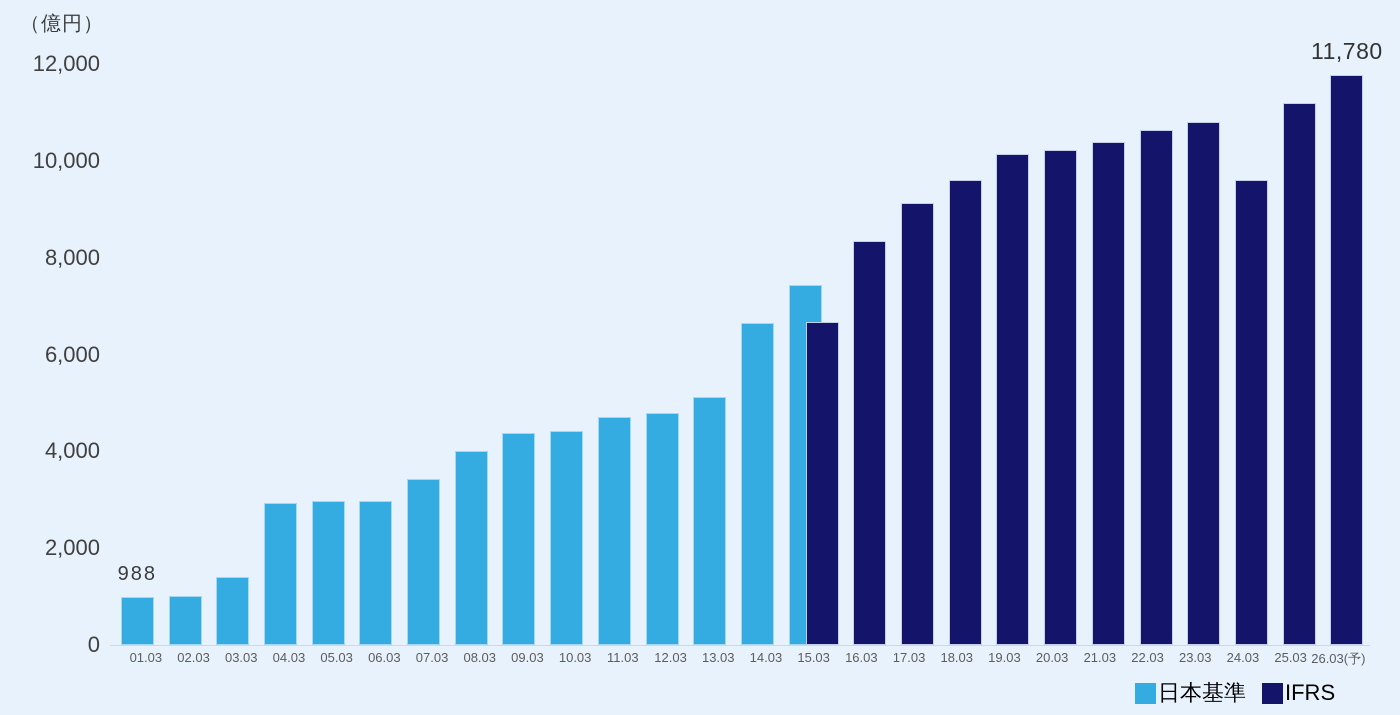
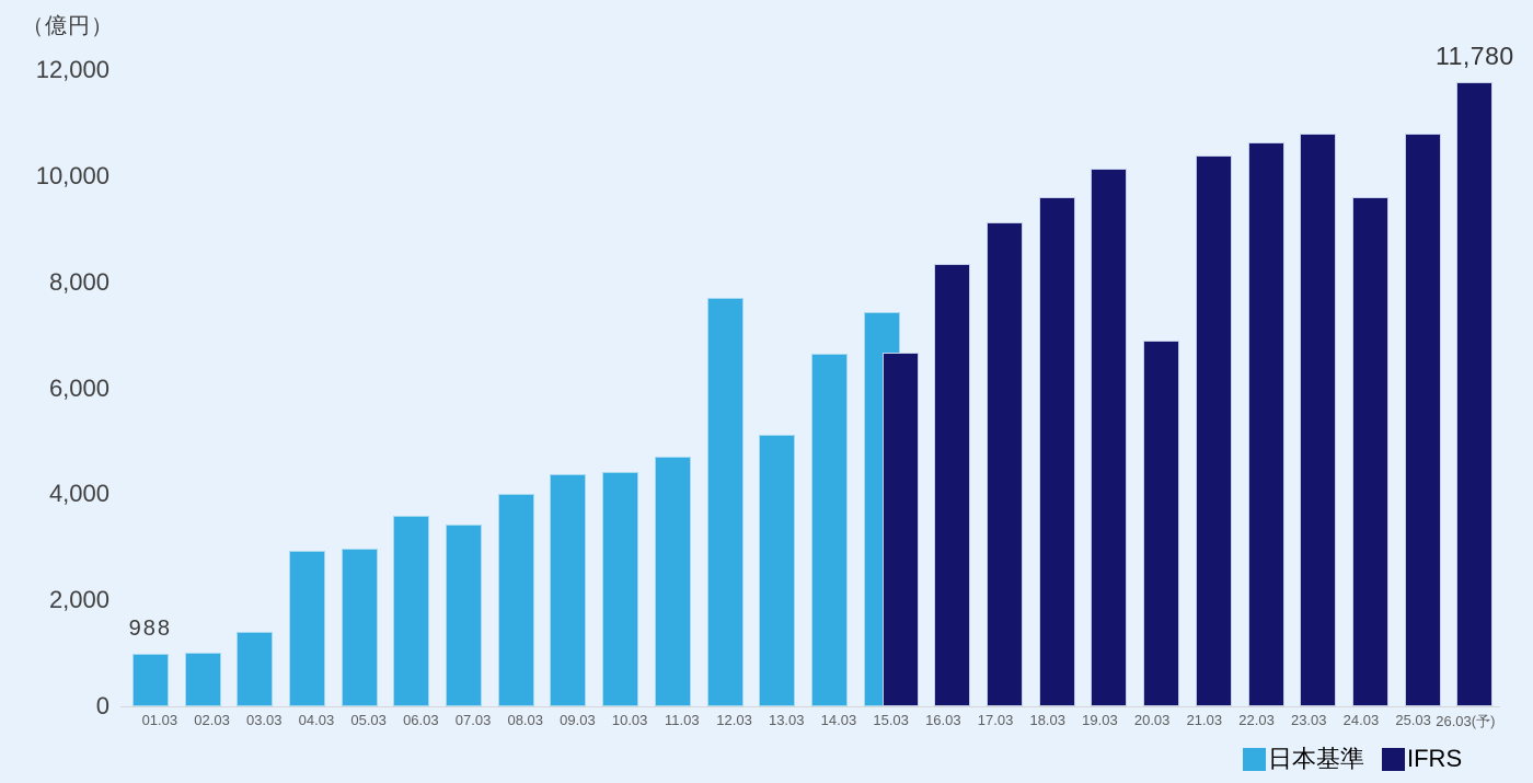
日本基準/06.03: 3000 -> 3600
日本基準/12.03: 4800 -> 7700
IFRS/20.03: 10200 -> 6900
IFRS/25.03: 11200 -> 10800
